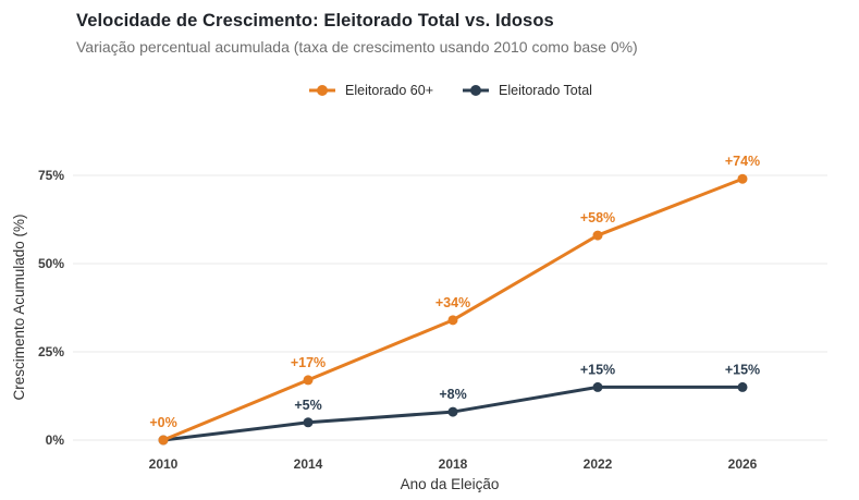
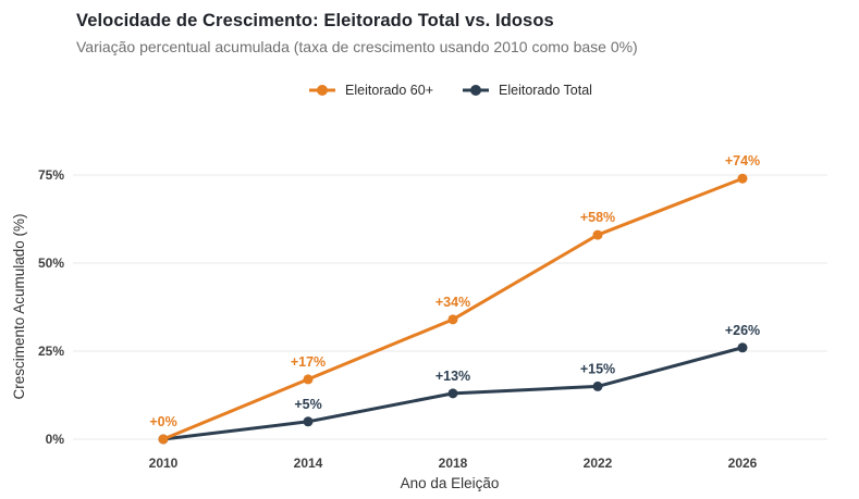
Eleitorado Total/2018: +8% -> +13%
Eleitorado Total/2026: +15% -> +26%
